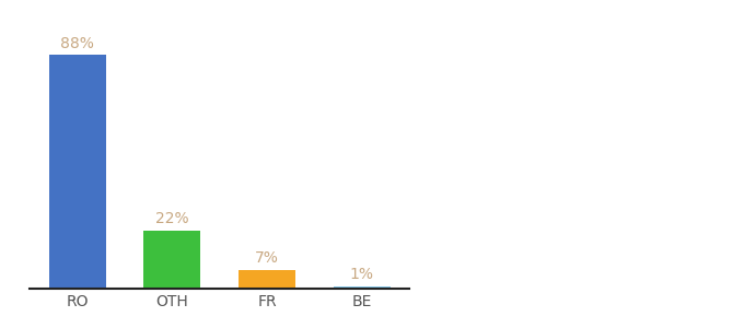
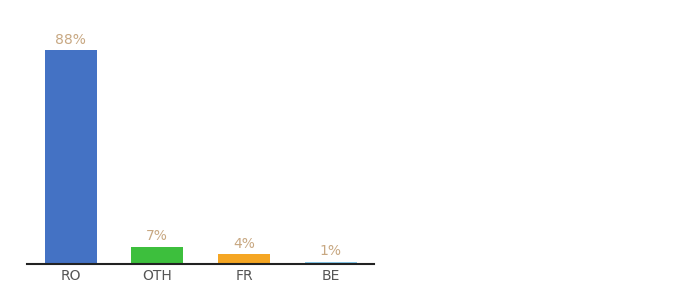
OTH: 22% -> 7%
FR: 7% -> 4%
